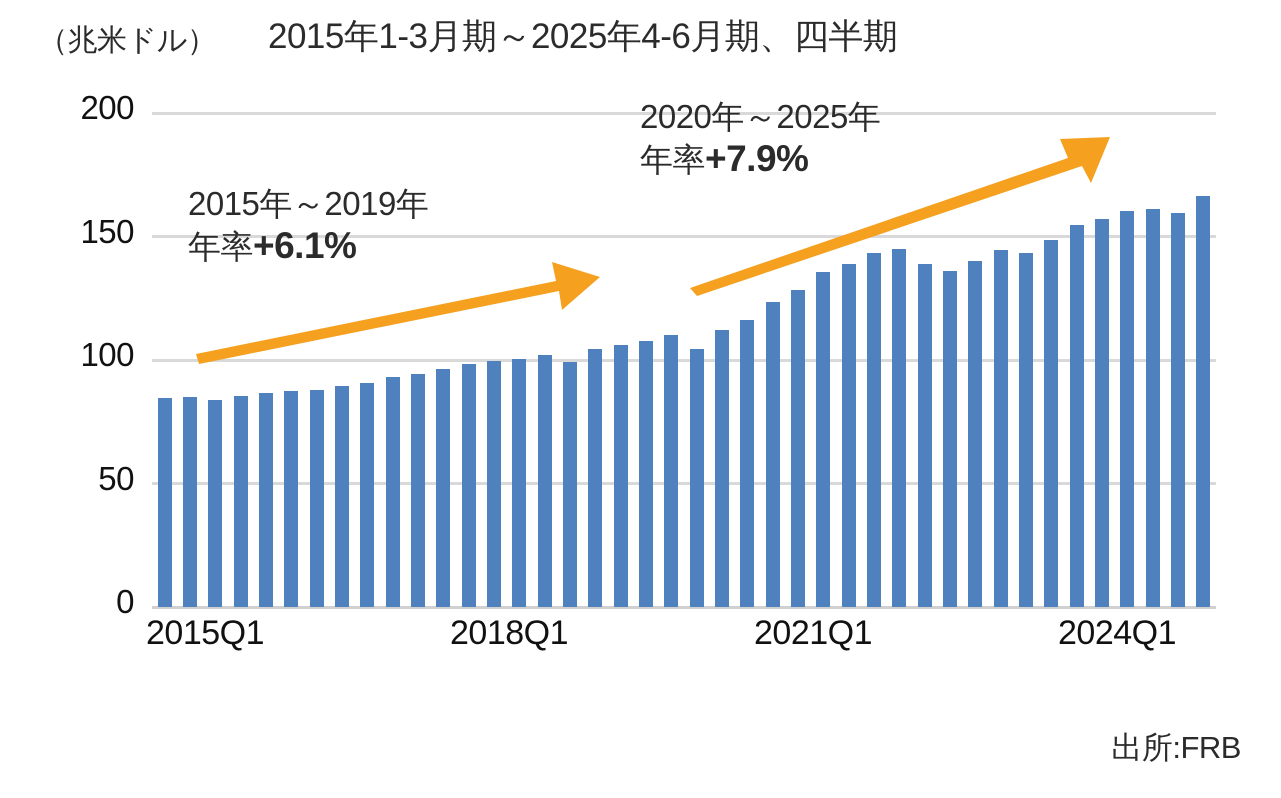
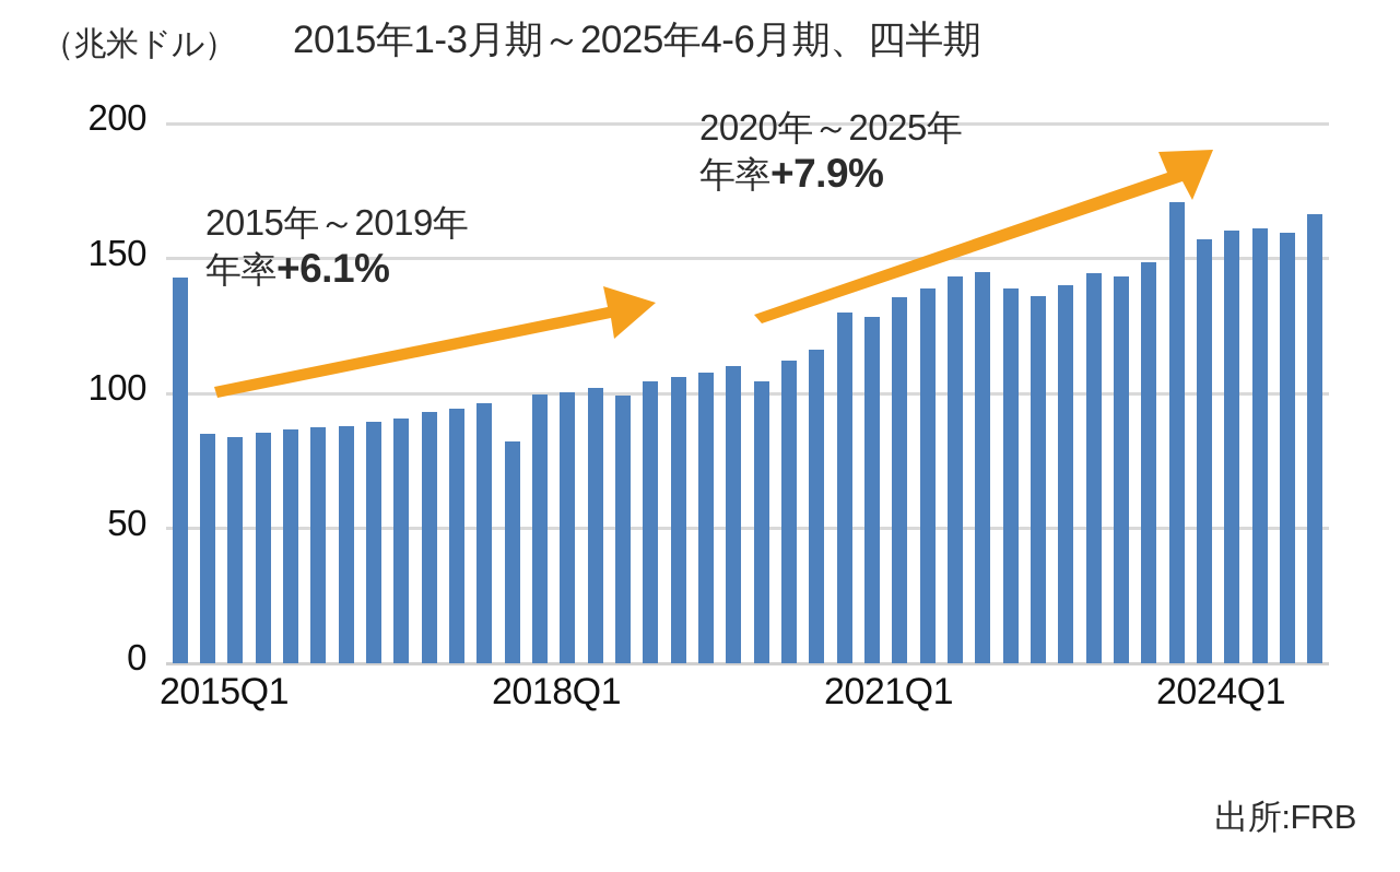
2015Q1: 84 -> 143
2018Q1: 98 -> 82
2021Q1: 124 -> 130
2024Q1: 154 -> 171
